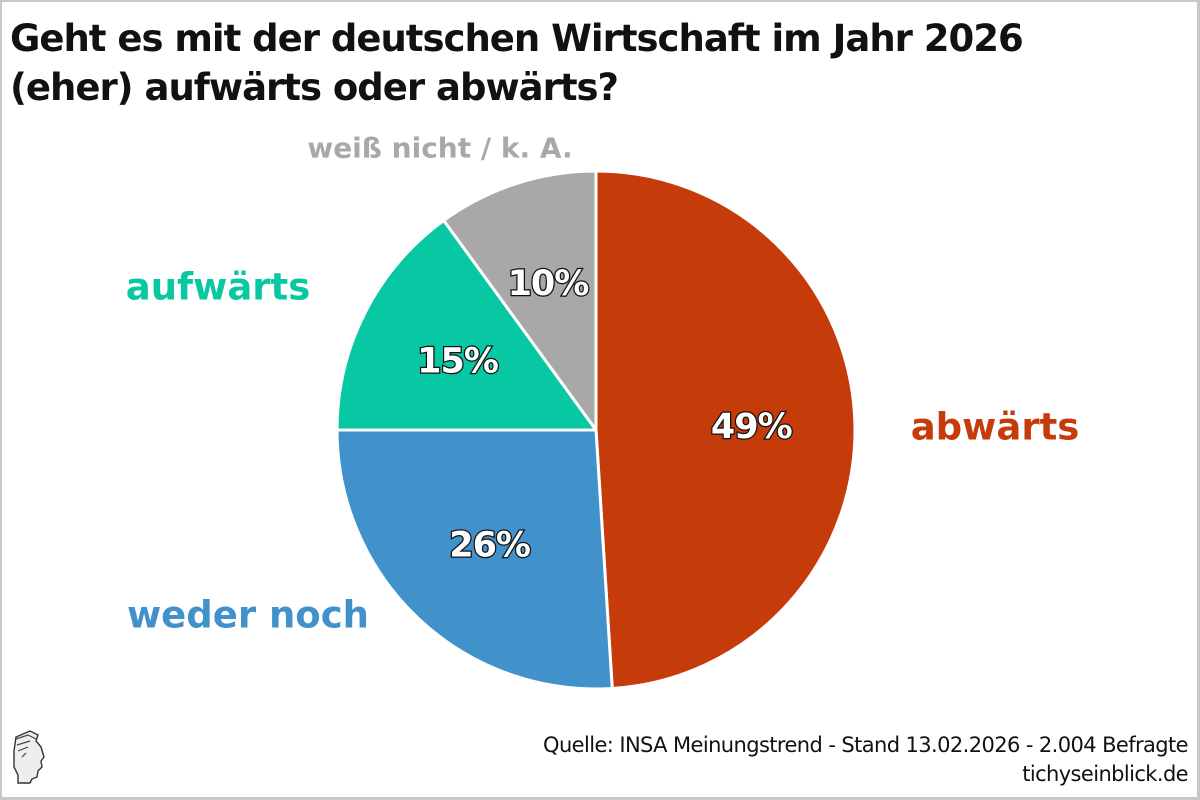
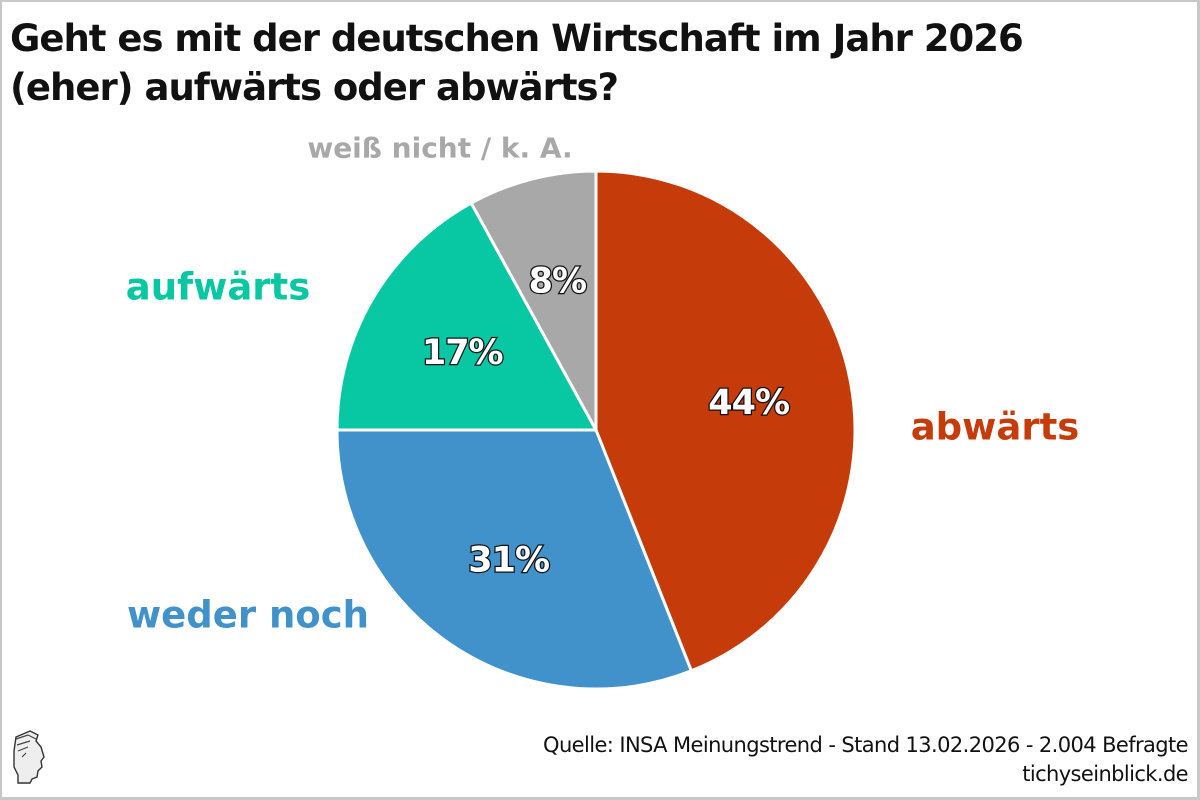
abwärts: 49% -> 44%
weder noch: 26% -> 31%
aufwärts: 15% -> 17%
weiß nicht / k. A.: 10% -> 8%
